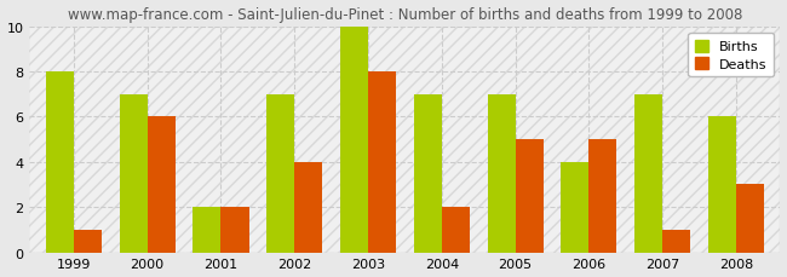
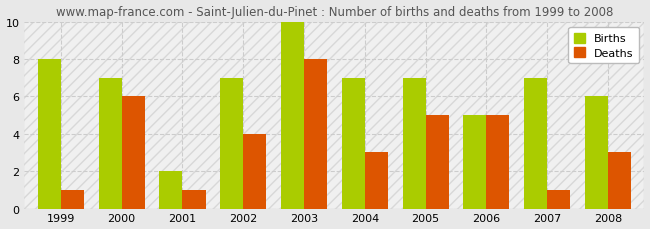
Deaths/2001: 2 -> 1
Deaths/2004: 2 -> 3
Births/2006: 4 -> 5
